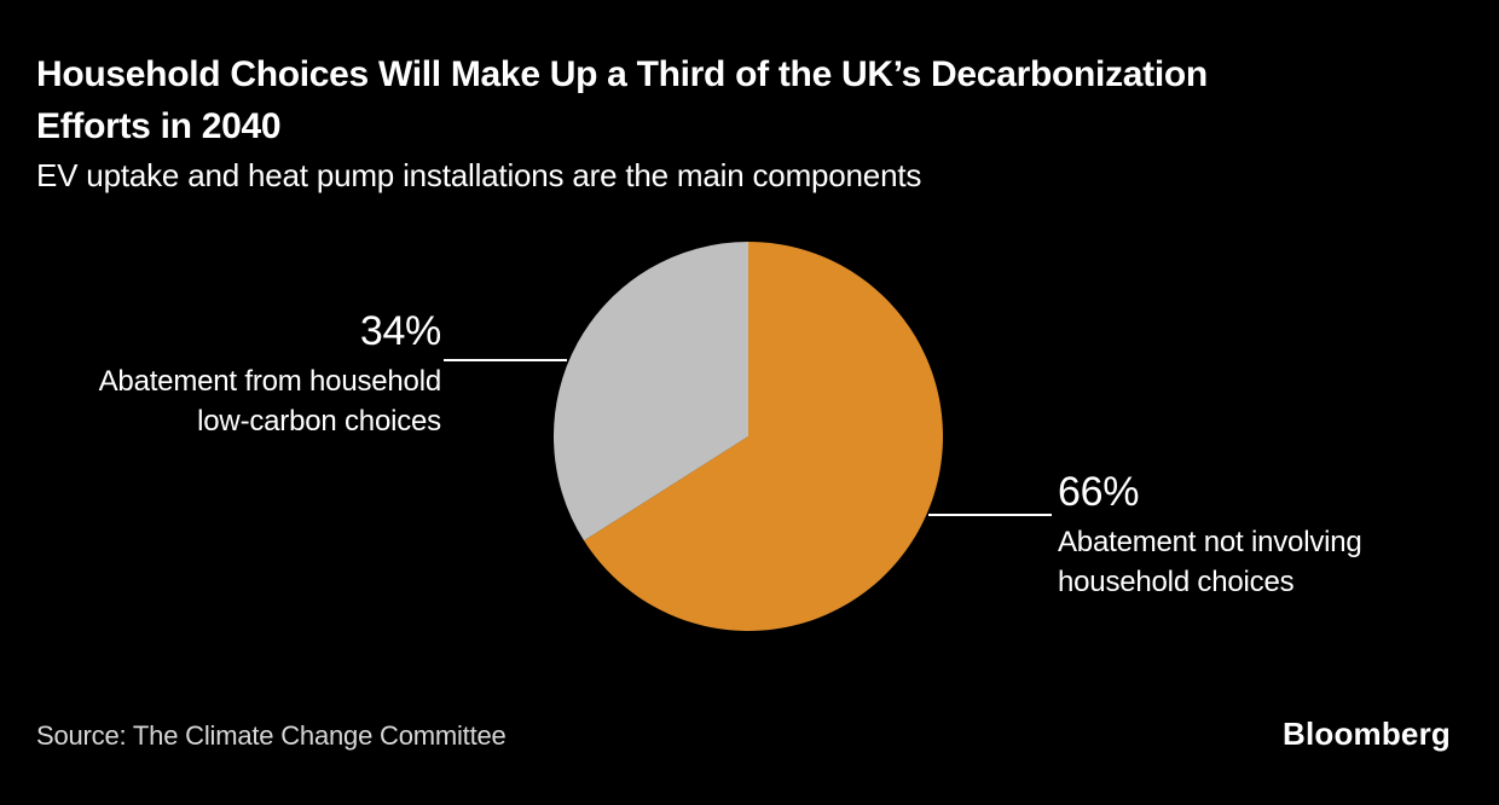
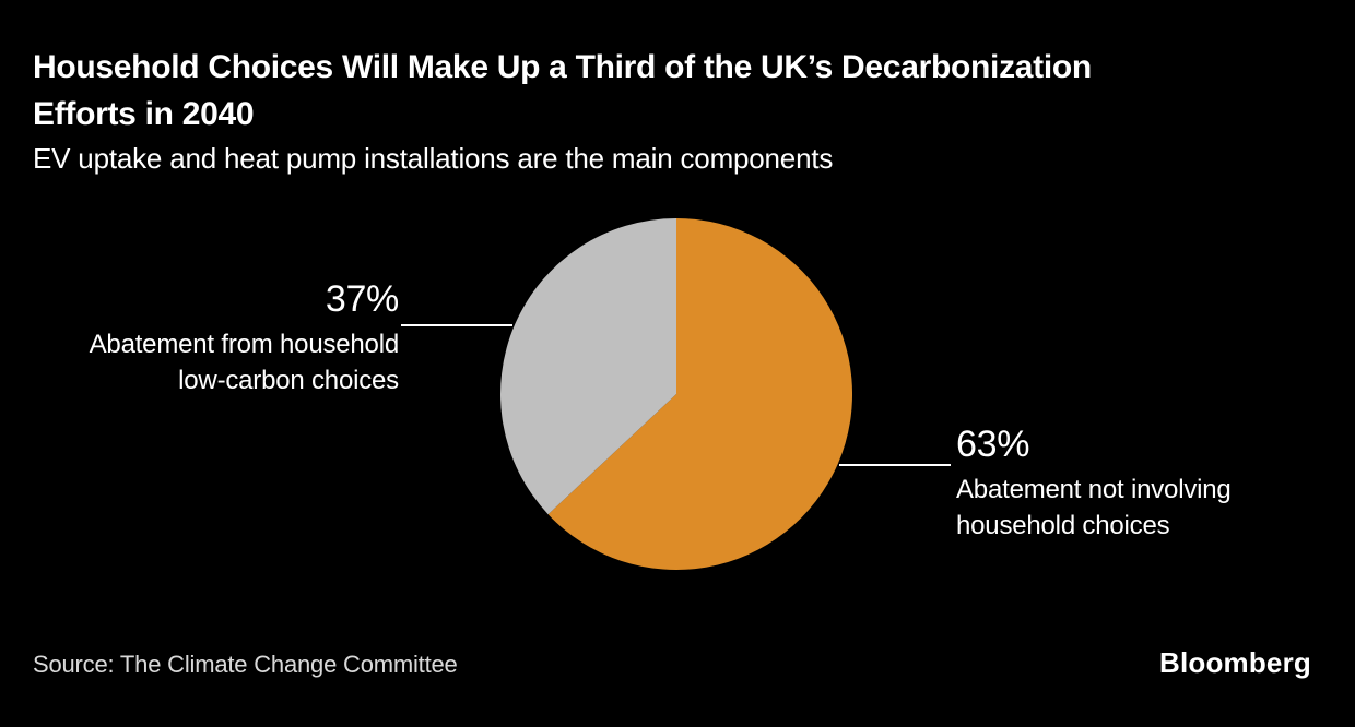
Abatement not involving household choices: 66% -> 63%
Abatement from household low-carbon choices: 34% -> 37%
